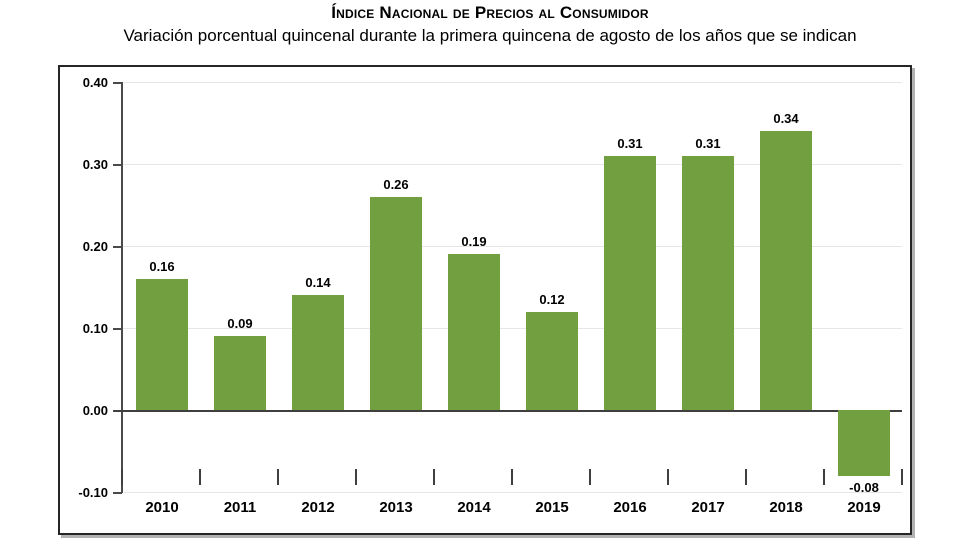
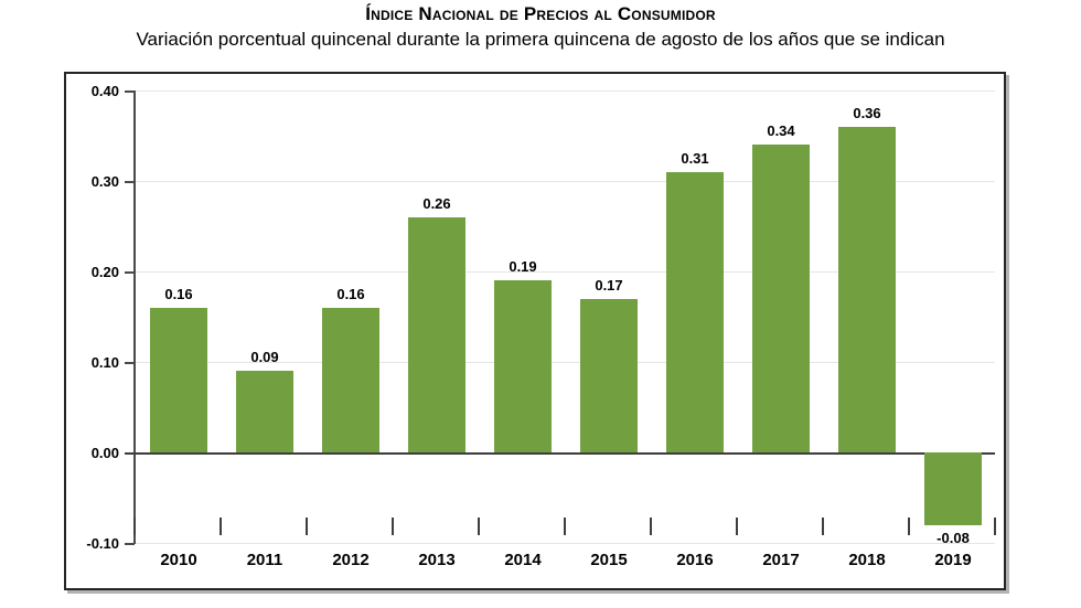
2012: 0.14 -> 0.16
2015: 0.12 -> 0.17
2017: 0.31 -> 0.34
2018: 0.34 -> 0.36
